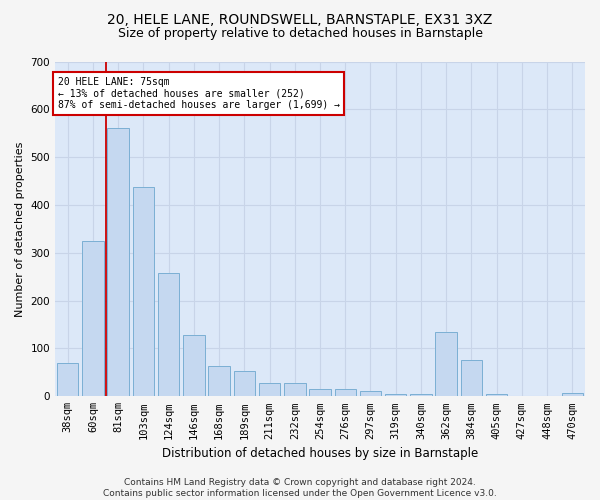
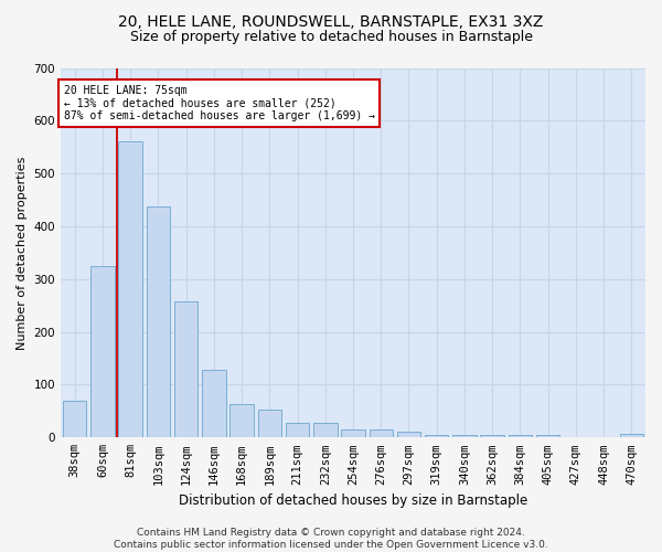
362sqm: 135 -> 4
384sqm: 75 -> 4
